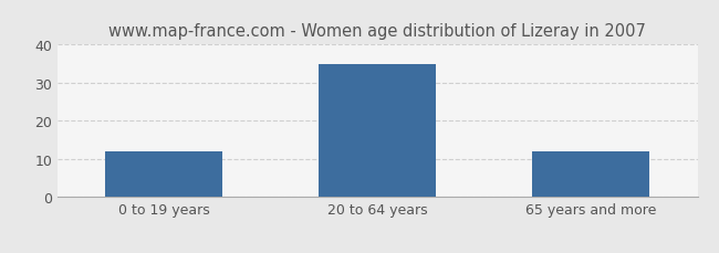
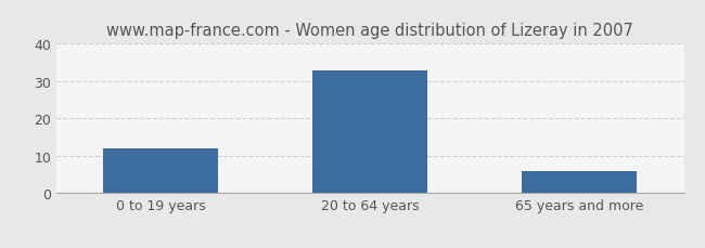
20 to 64 years: 35 -> 33
65 years and more: 12 -> 6
